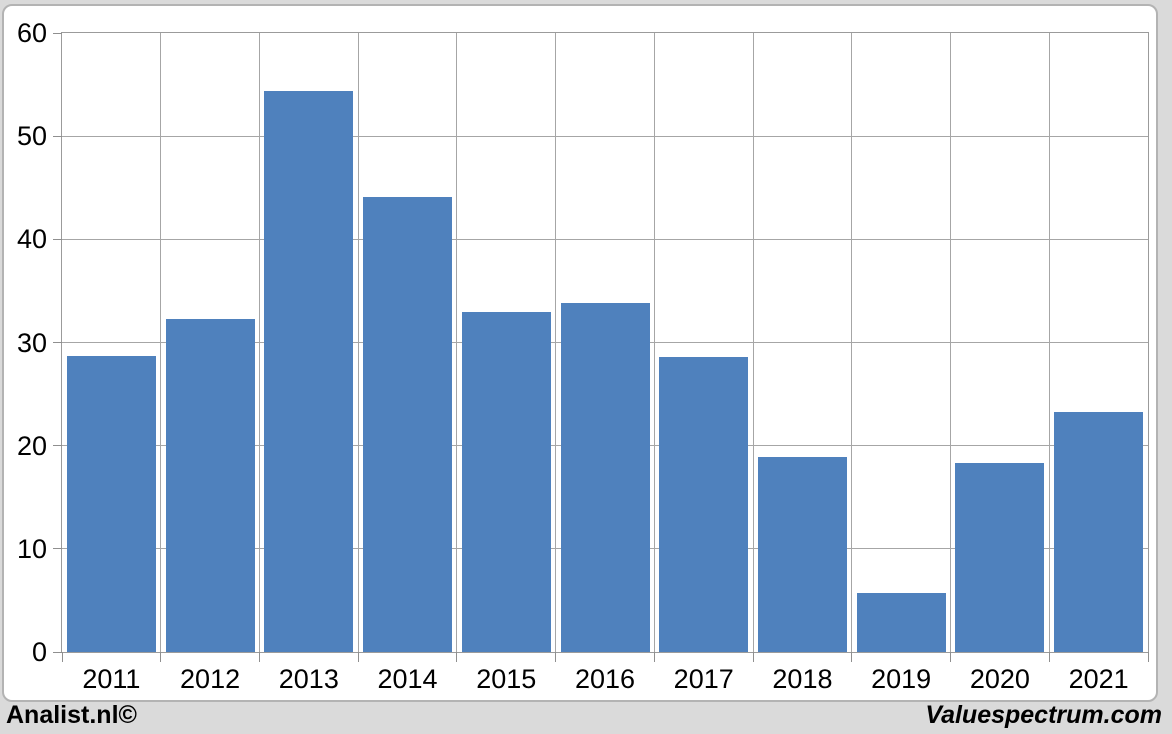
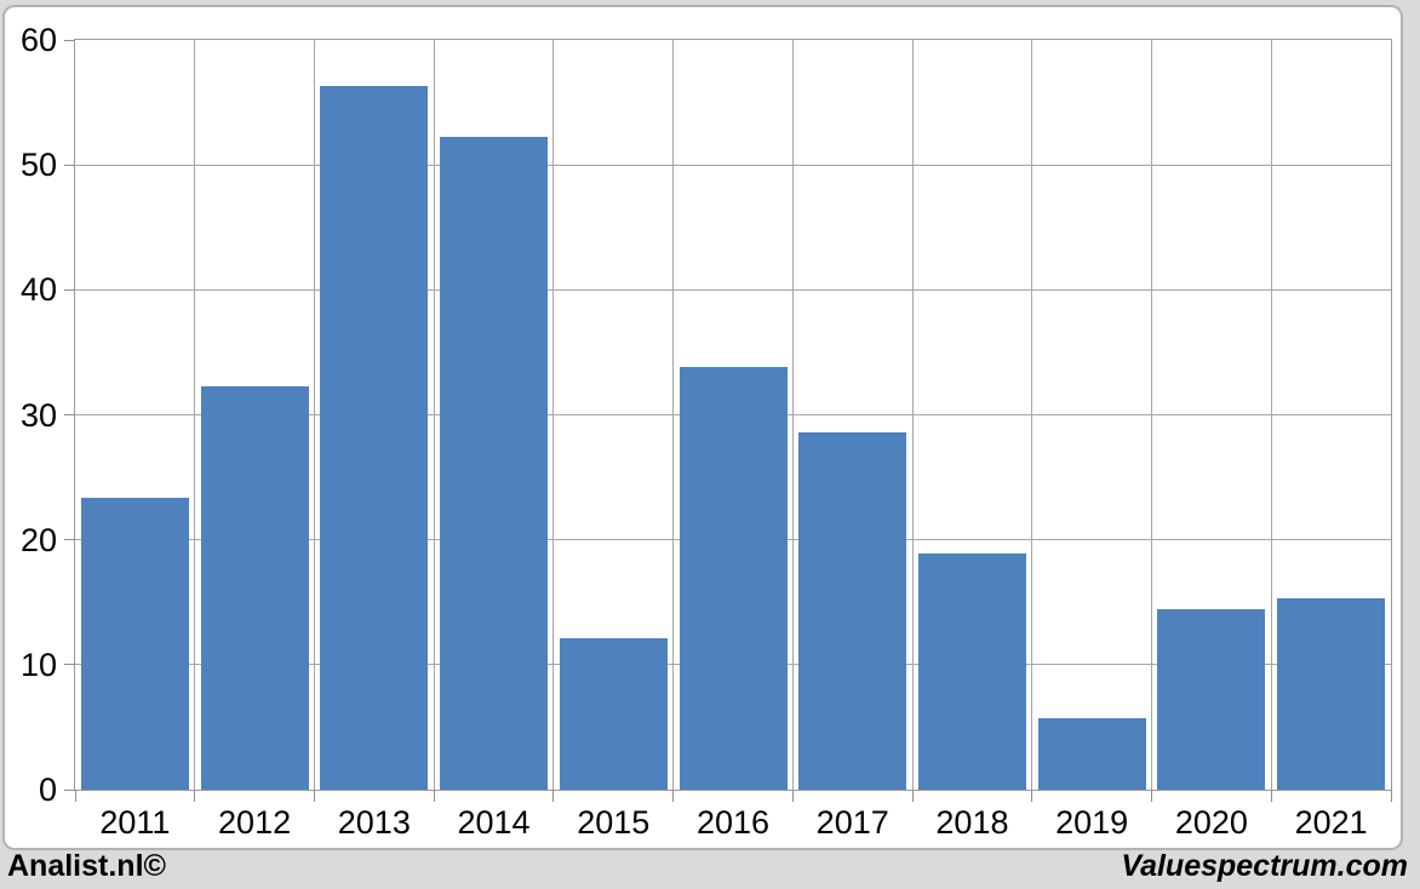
2011: 28.7 -> 23.4
2013: 54.4 -> 56.3
2014: 44.1 -> 52.2
2015: 33.0 -> 12.1
2020: 18.3 -> 14.4
2021: 23.3 -> 15.3
